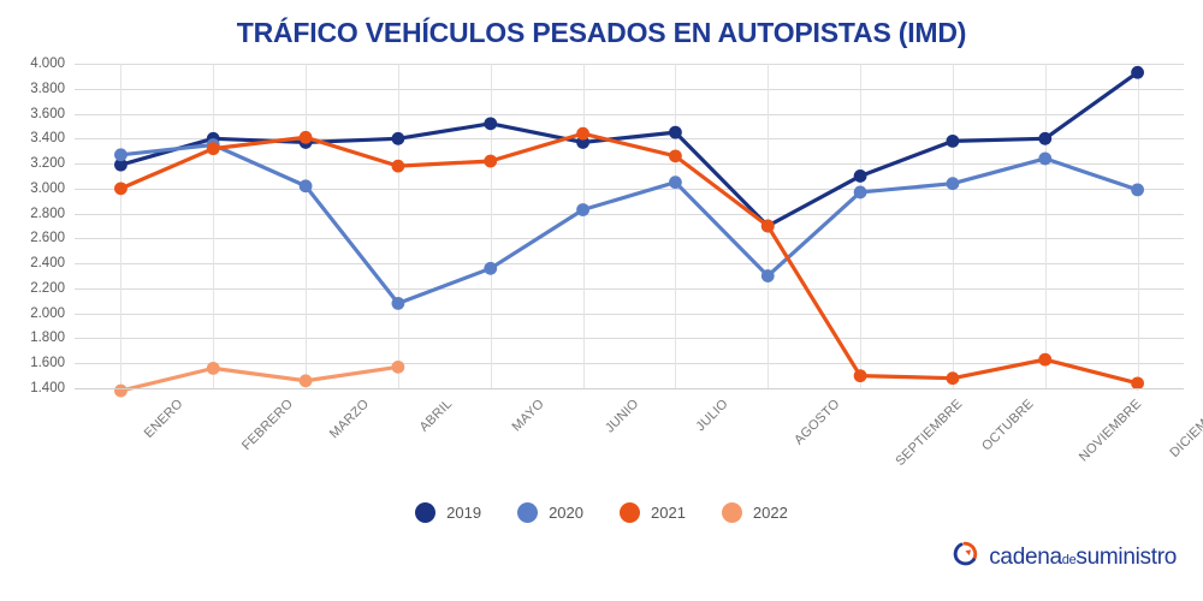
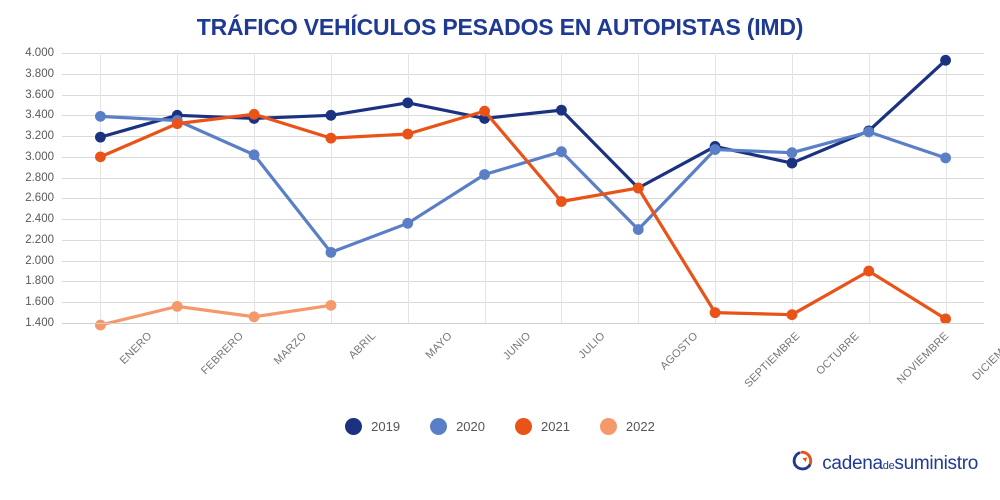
2020/ENERO: 3270 -> 3390
2021/JULIO: 3260 -> 2570
2020/SEPTIEMBRE: 2970 -> 3070
2019/OCTUBRE: 3380 -> 2940
2019/NOVIEMBRE: 3400 -> 3250
2021/NOVIEMBRE: 1630 -> 1900
